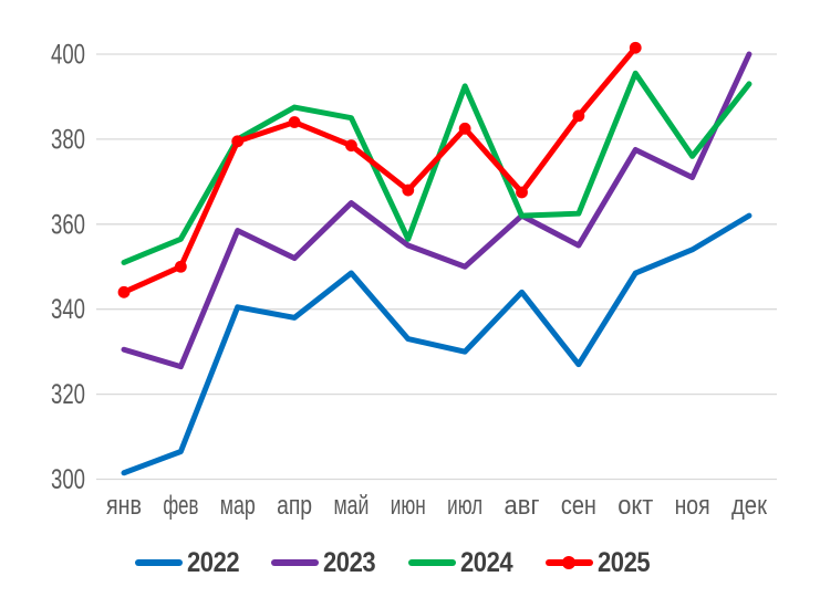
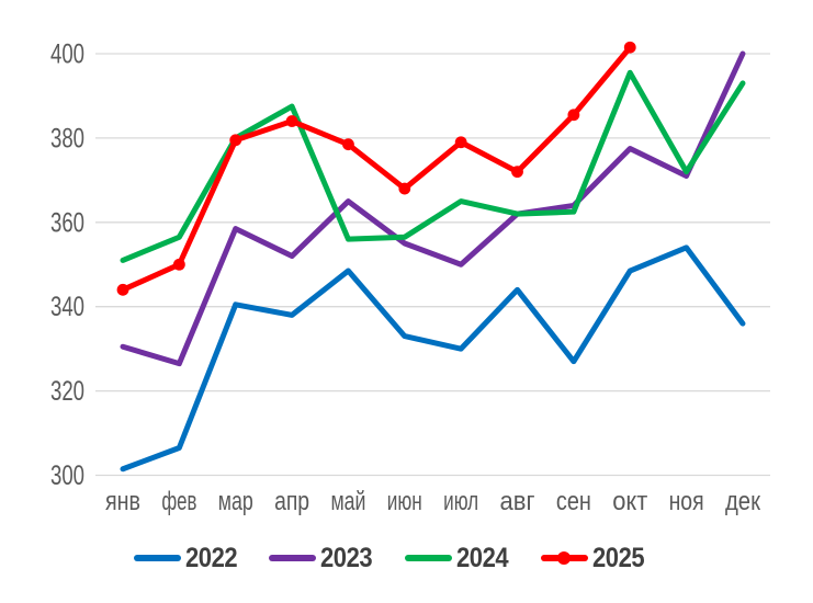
2024/май: 385 -> 356
2024/июл: 392 -> 365
2025/июл: 382 -> 379
2025/авг: 368 -> 372
2023/сен: 355 -> 364
2024/ноя: 376 -> 372
2022/дек: 362 -> 336
